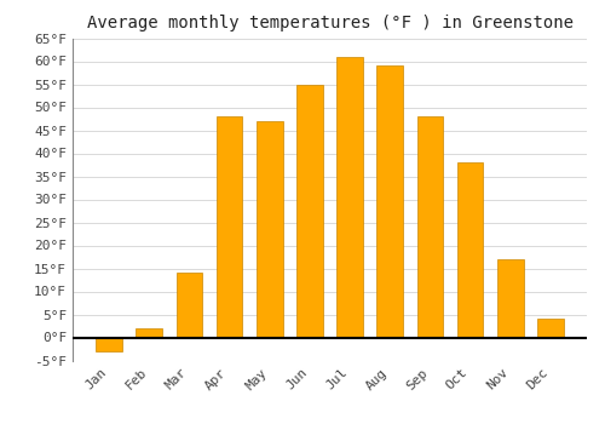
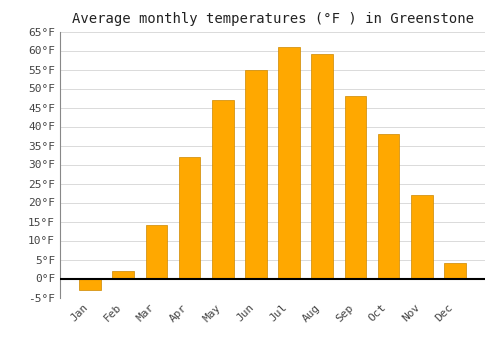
Apr: 48°F -> 32°F
Nov: 17°F -> 22°F
